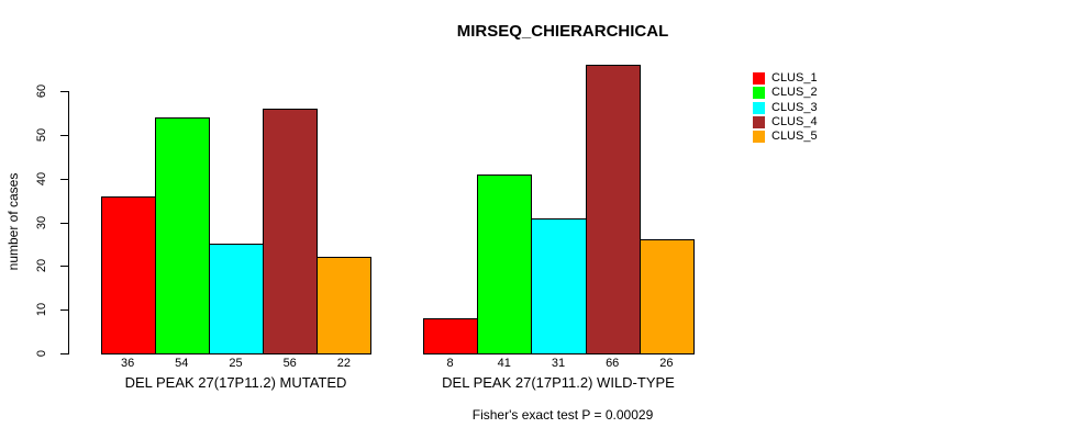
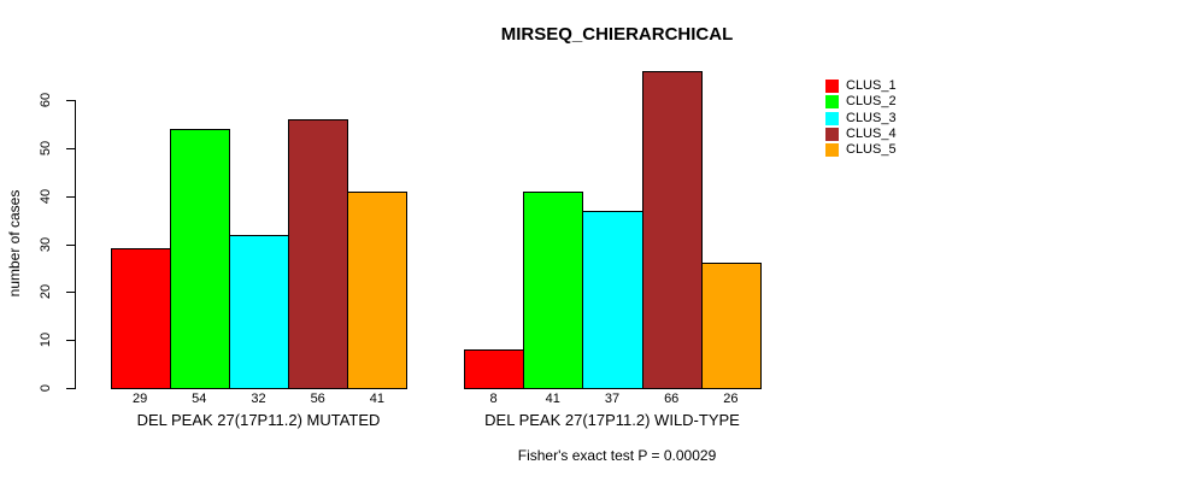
CLUS_1/DEL PEAK 27(17P11.2) MUTATED: 36 -> 29
CLUS_3/DEL PEAK 27(17P11.2) MUTATED: 25 -> 32
CLUS_5/DEL PEAK 27(17P11.2) MUTATED: 22 -> 41
CLUS_3/DEL PEAK 27(17P11.2) WILD-TYPE: 31 -> 37
